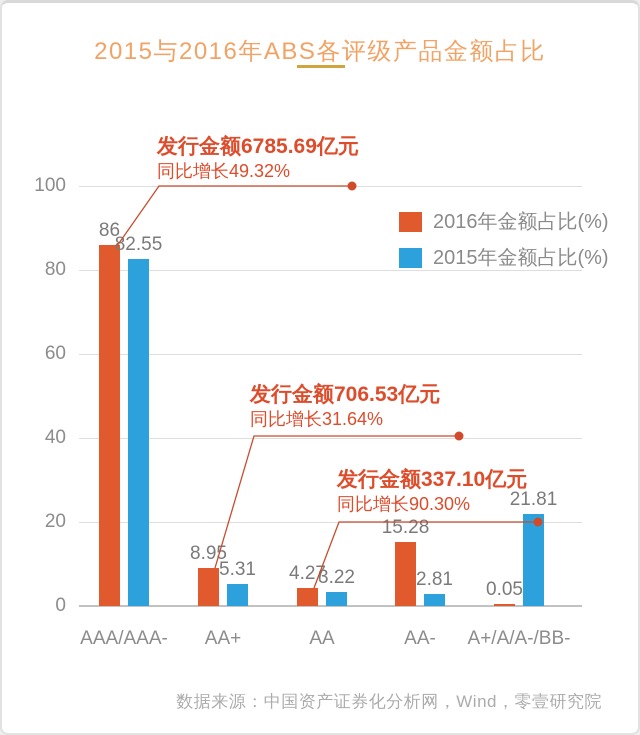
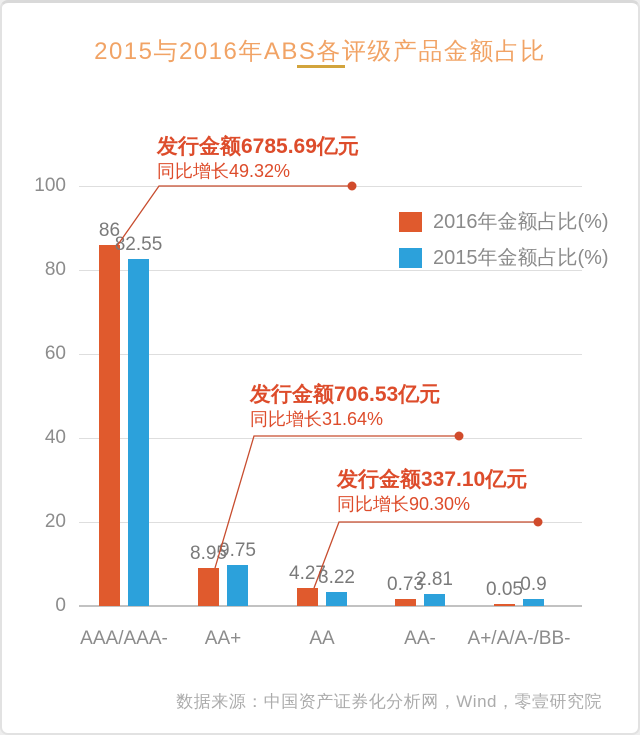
2015年金额占比(%)/AA+: 5.31 -> 9.75
2016年金额占比(%)/AA-: 15.28 -> 0.73
2015年金额占比(%)/A+/A/A-/BB-: 21.81 -> 0.9
